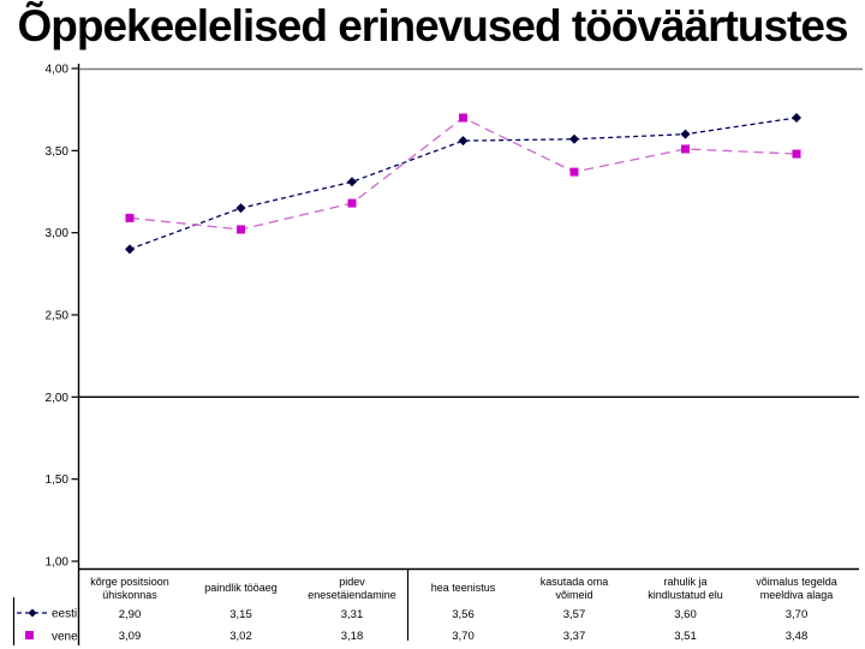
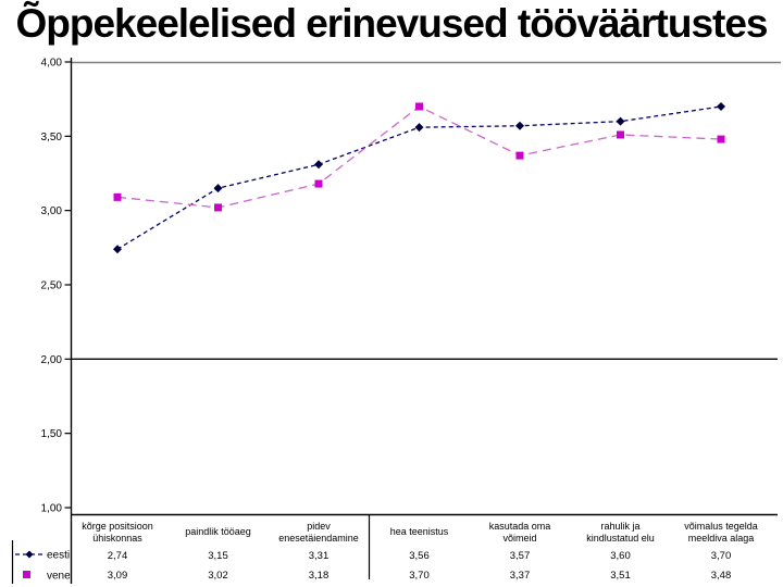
eesti/kõrge positsioon ühiskonnas: 2,90 -> 2,74
